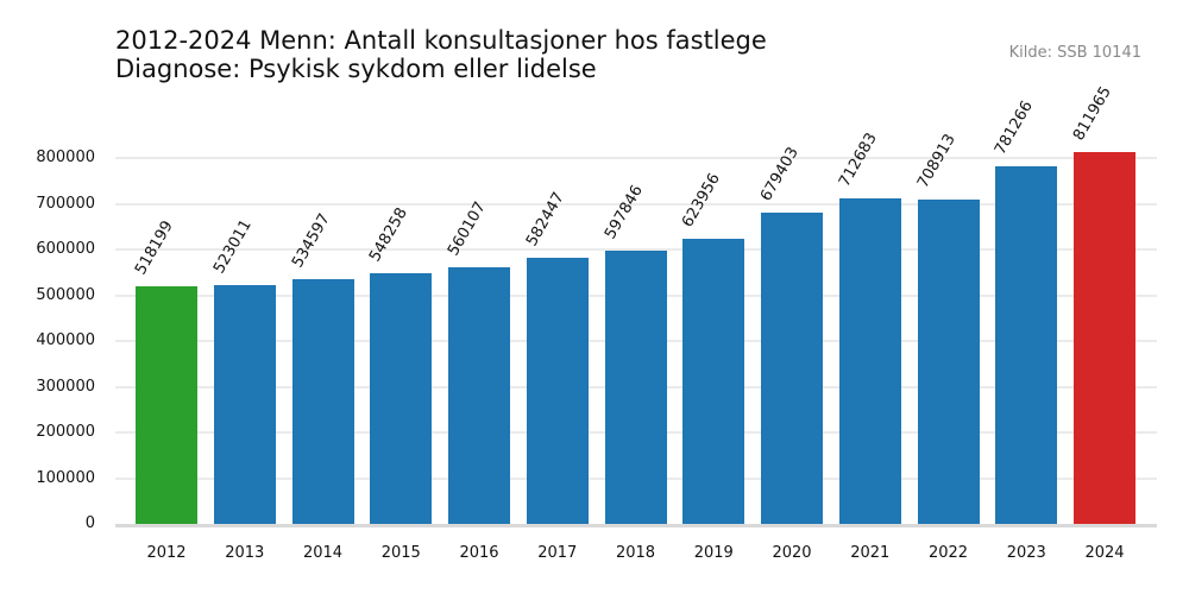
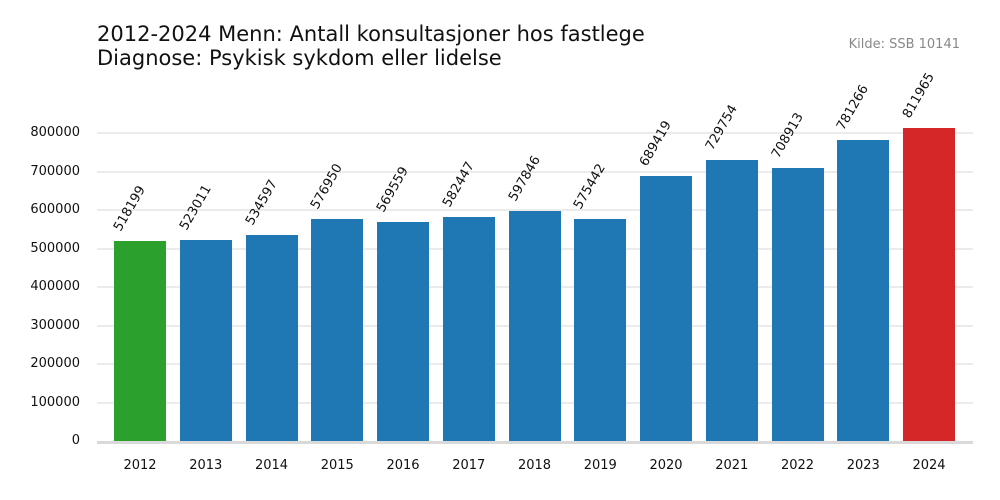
2015: 548258 -> 576950
2016: 560107 -> 569559
2019: 623956 -> 575442
2020: 679403 -> 689419
2021: 712683 -> 729754
